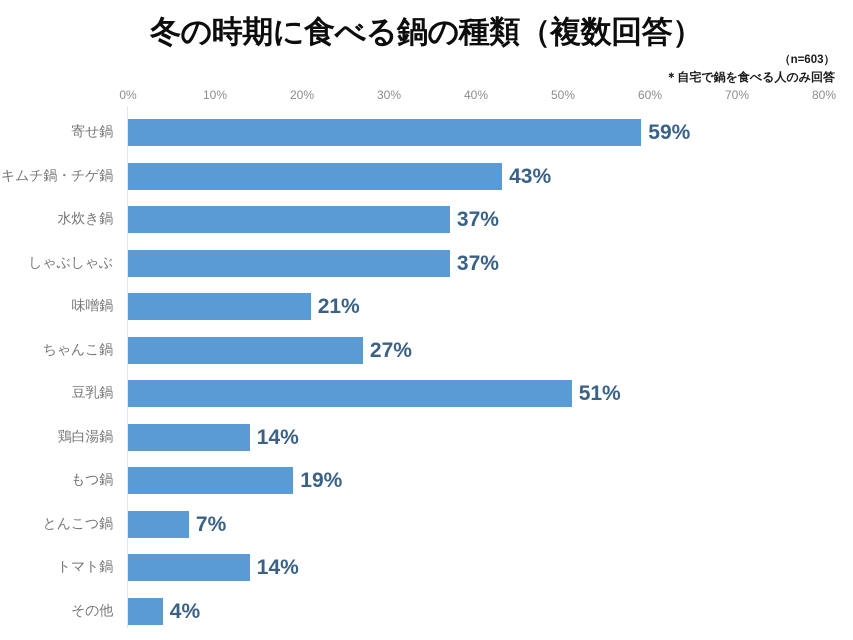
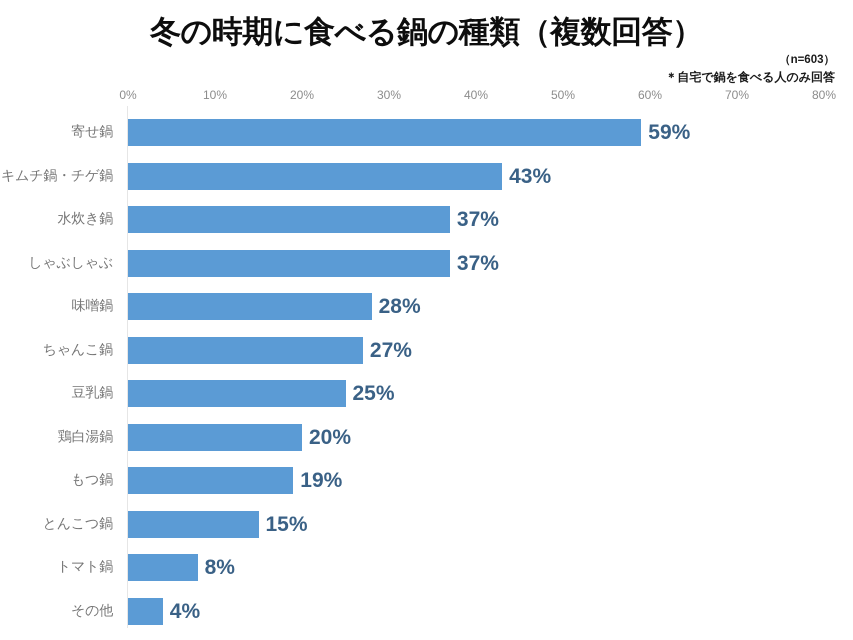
味噌鍋: 21% -> 28%
豆乳鍋: 51% -> 25%
鶏白湯鍋: 14% -> 20%
とんこつ鍋: 7% -> 15%
トマト鍋: 14% -> 8%
